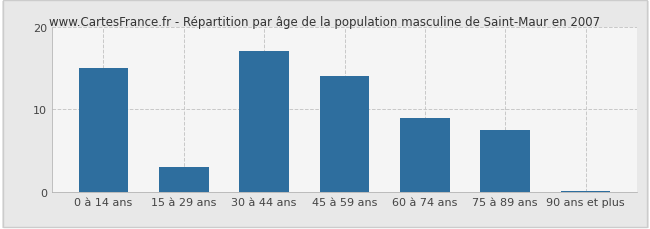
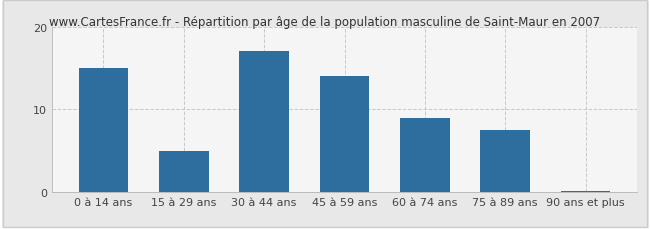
15 à 29 ans: 3.0 -> 5.0
